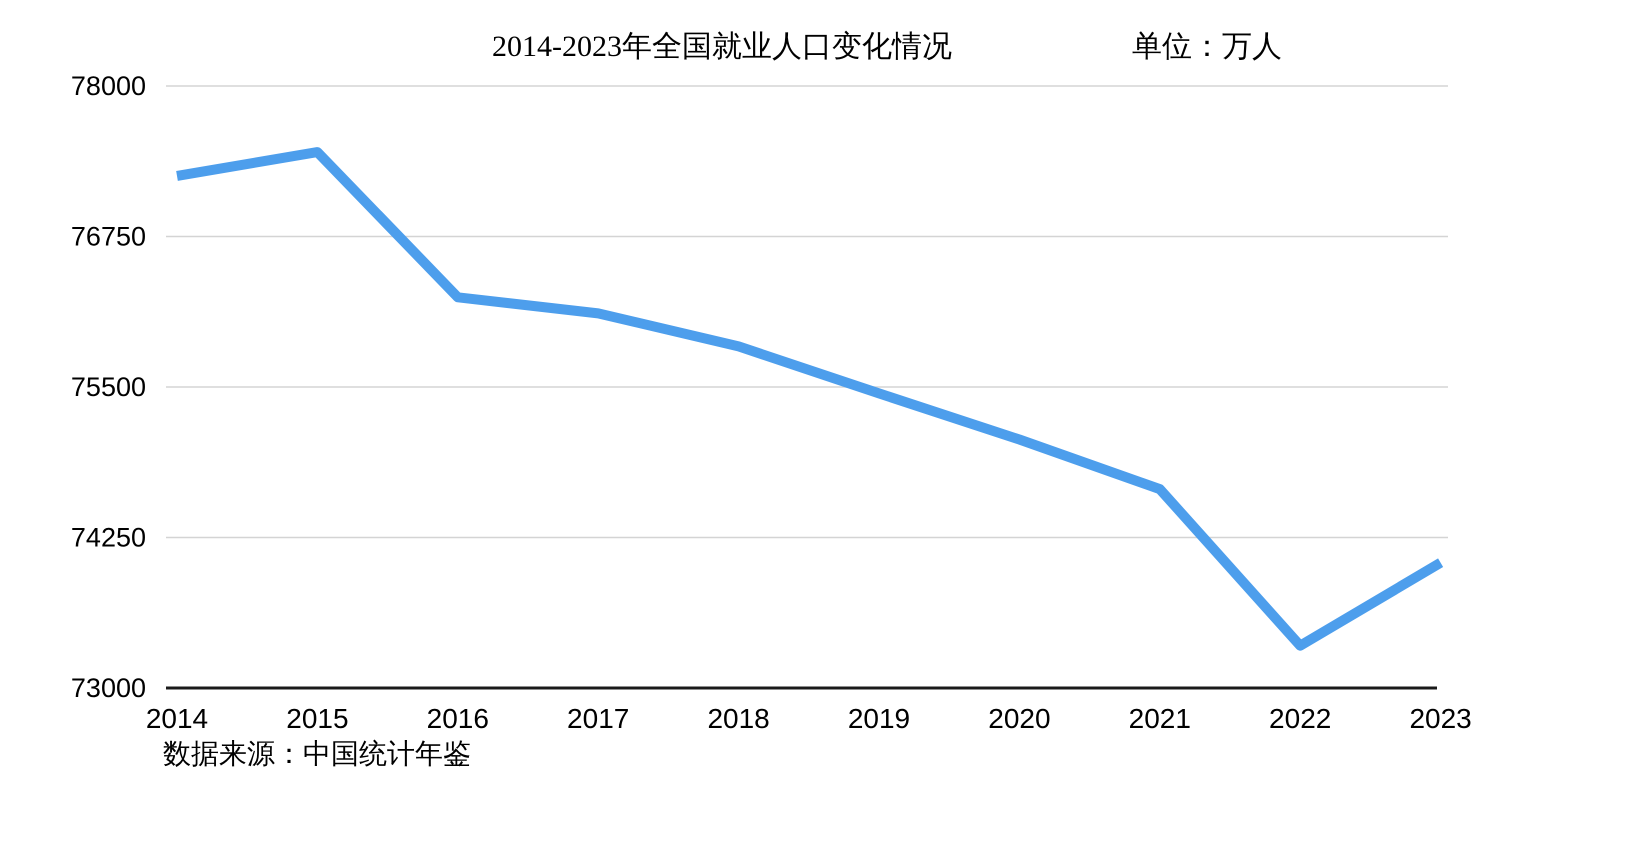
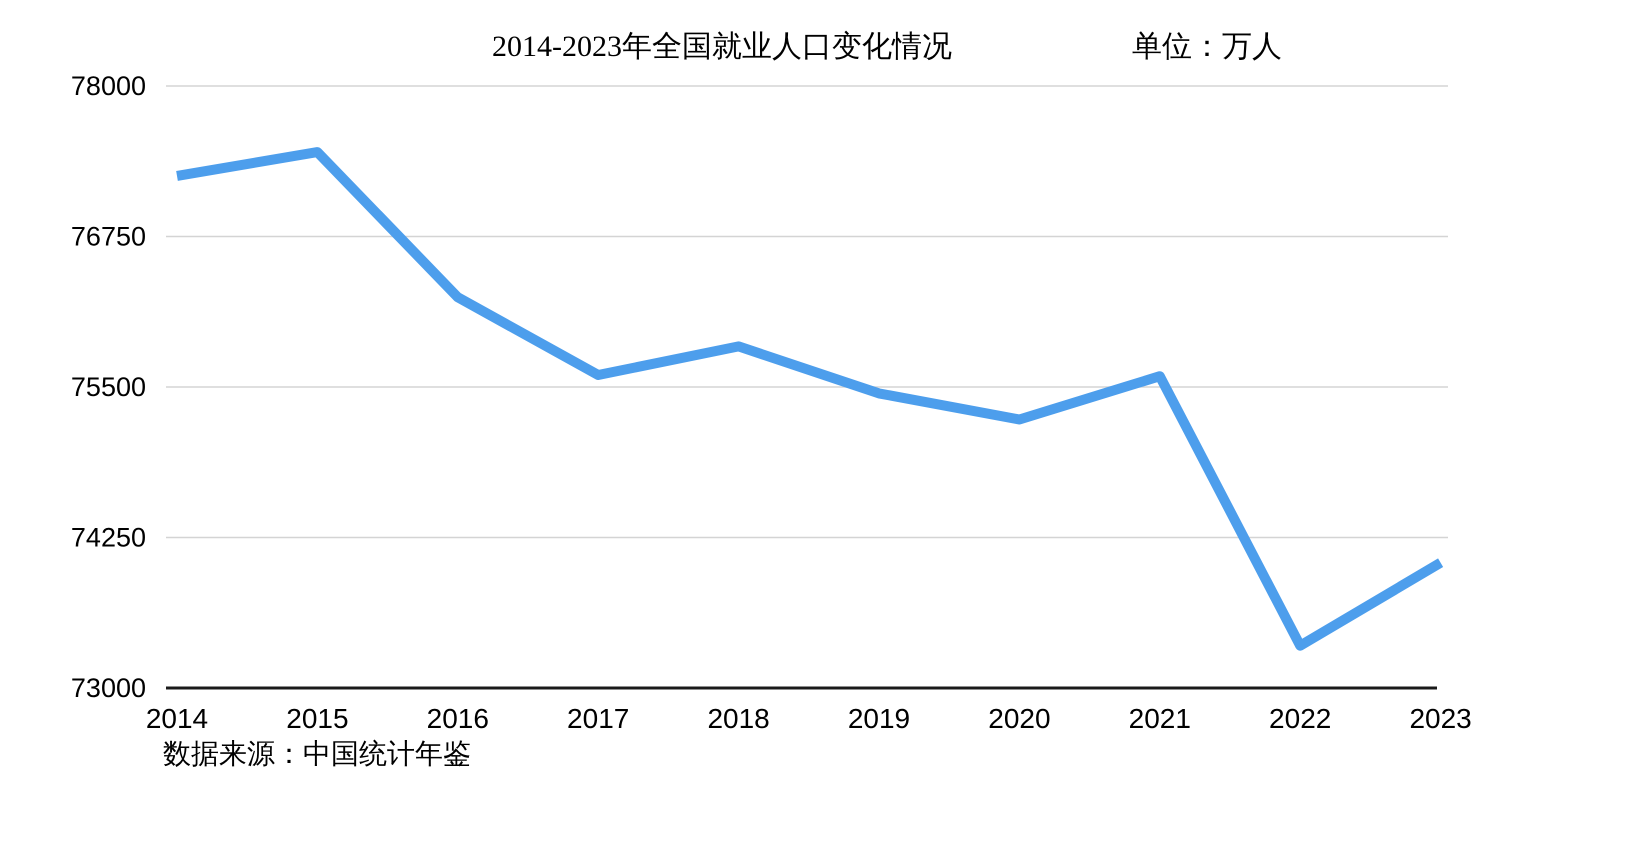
2017: 76110 -> 75600
2020: 75060 -> 75230
2021: 74650 -> 75590
